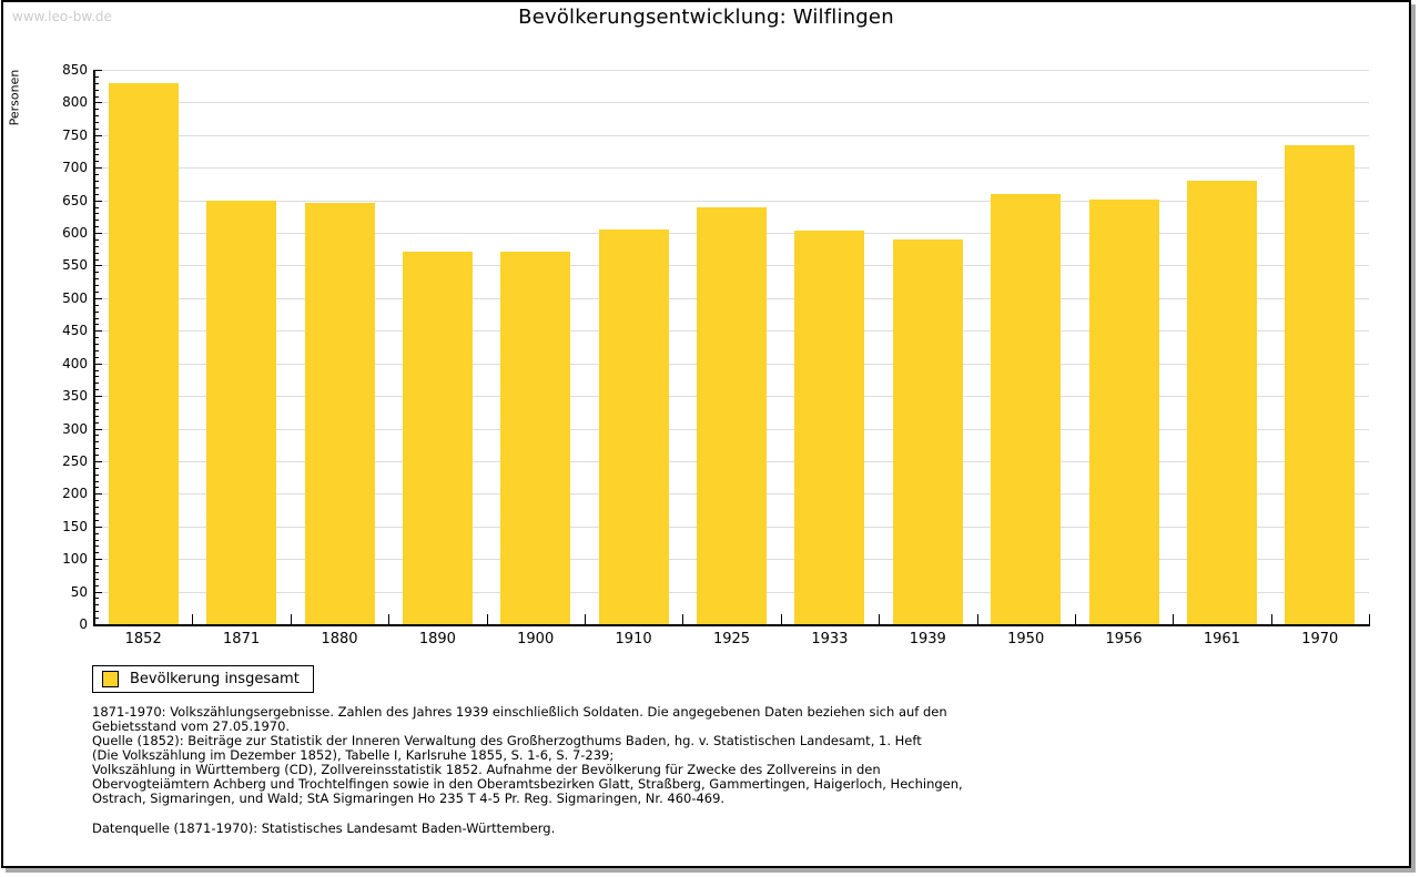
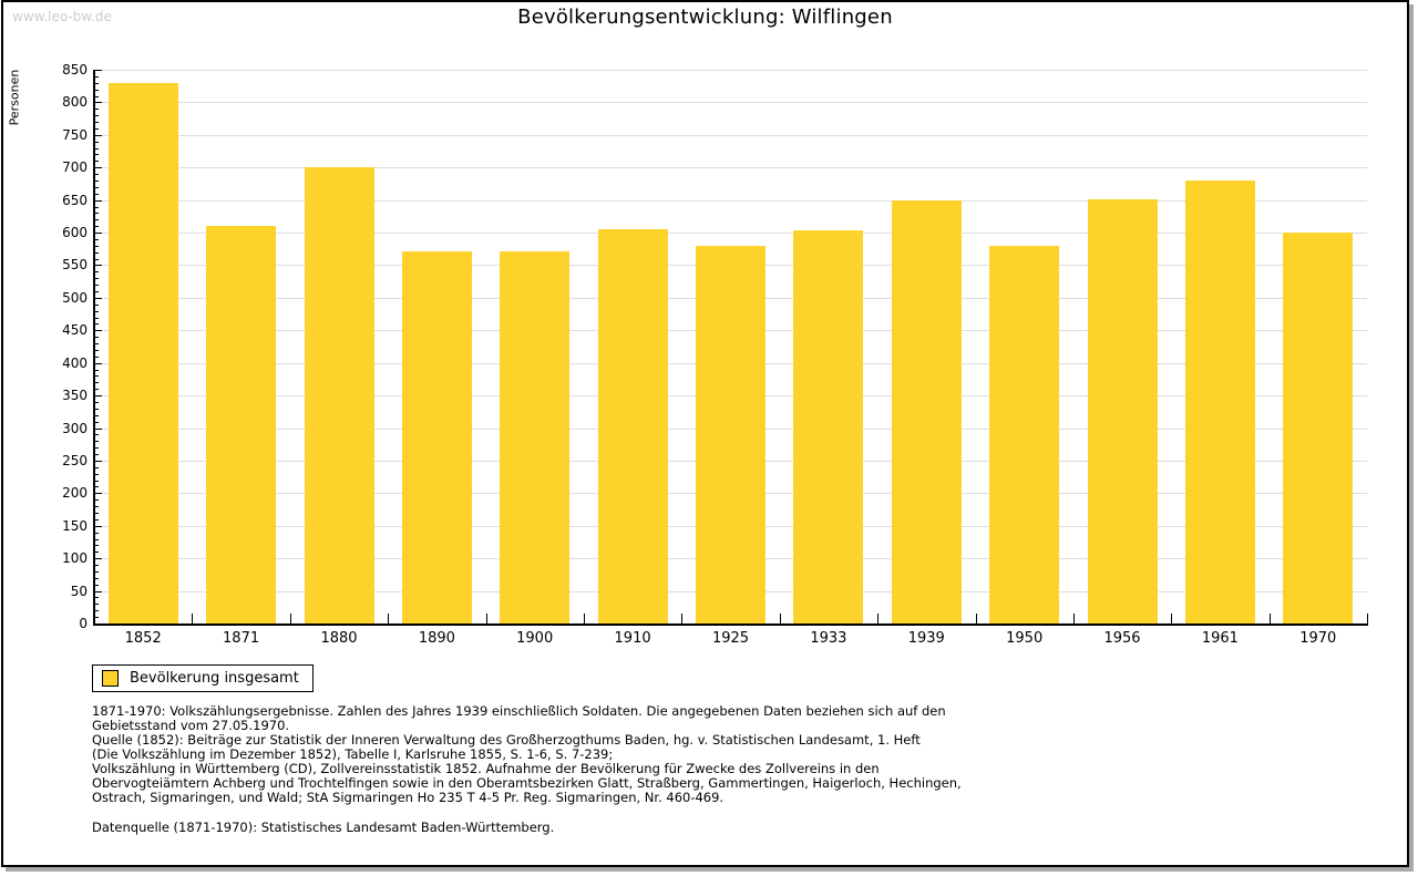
1871: 650 -> 610
1880: 650 -> 700
1925: 640 -> 580
1939: 590 -> 650
1950: 660 -> 580
1970: 740 -> 600
